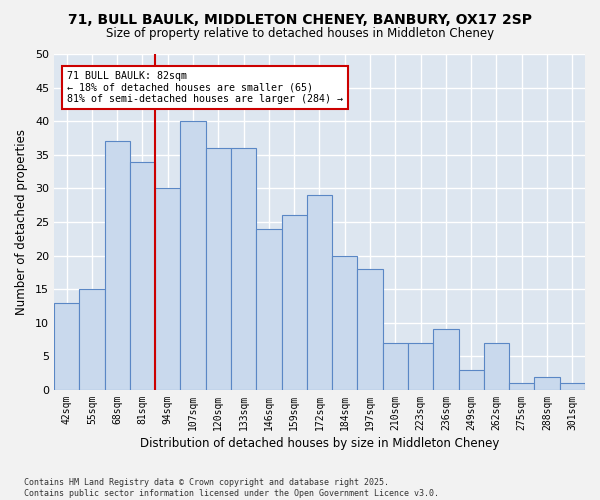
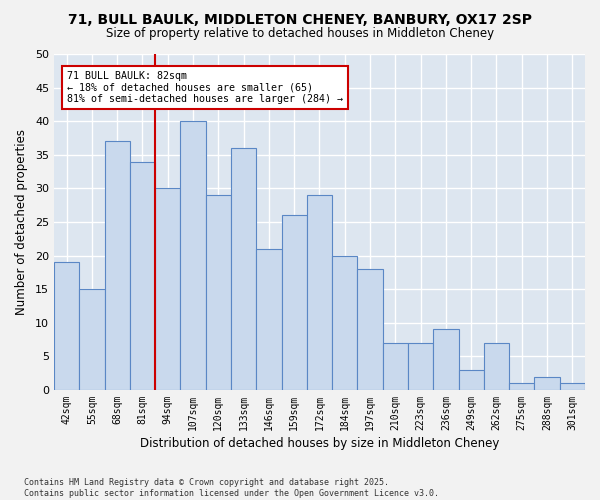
42sqm: 13 -> 19
120sqm: 36 -> 29
146sqm: 24 -> 21
